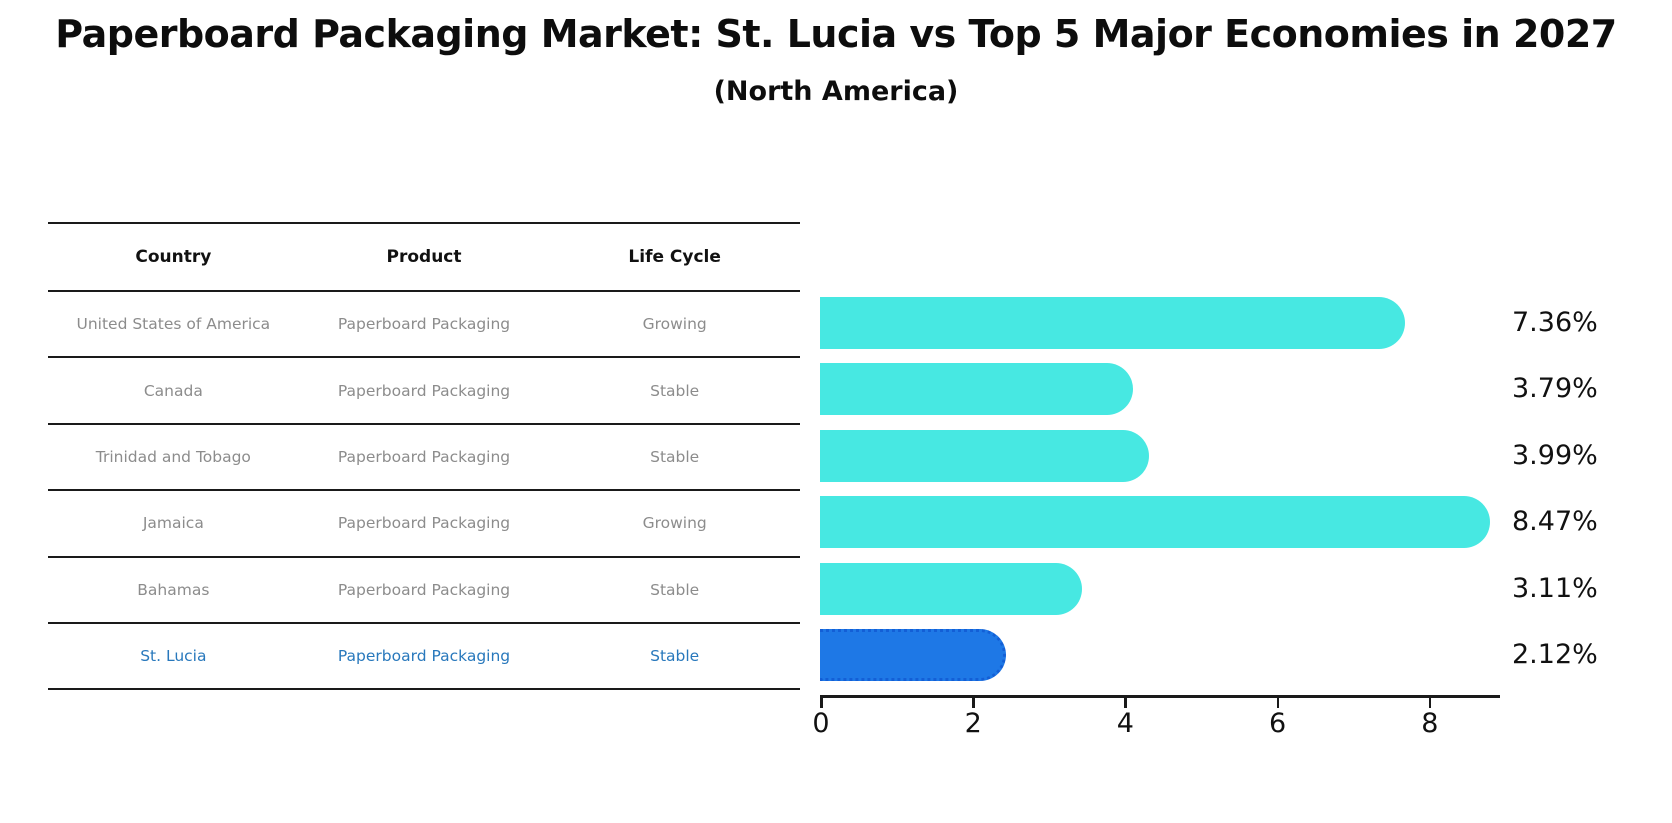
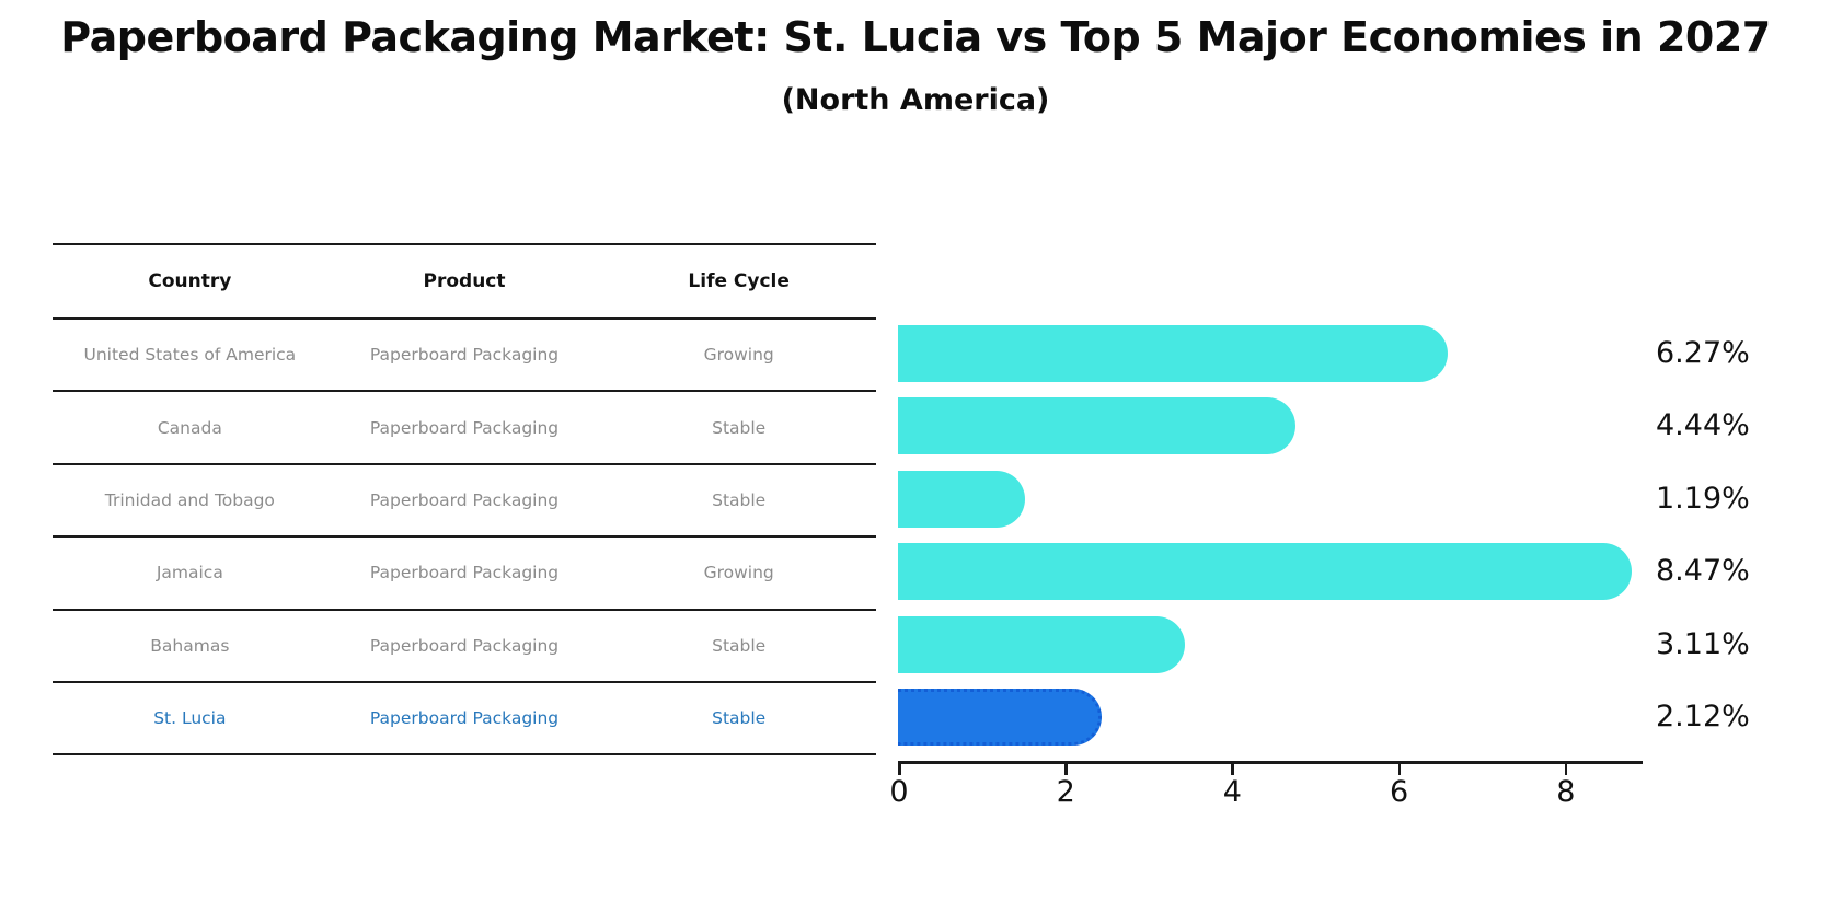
United States of America: 7.36% -> 6.27%
Canada: 3.79% -> 4.44%
Trinidad and Tobago: 3.99% -> 1.19%
